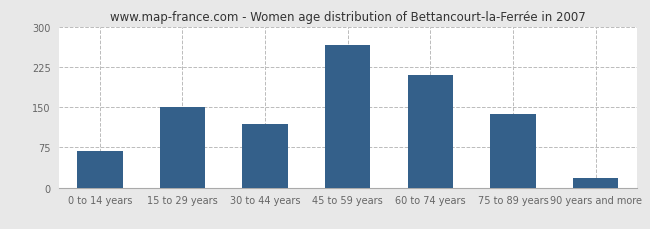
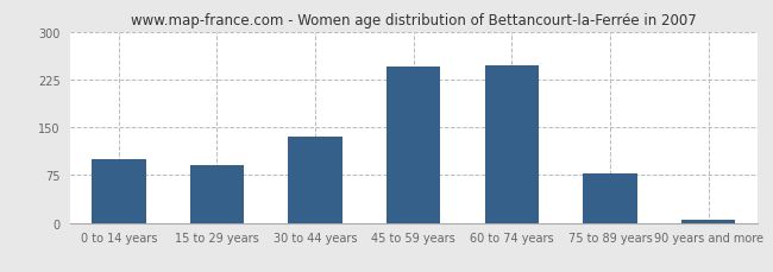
0 to 14 years: 68 -> 100
15 to 29 years: 150 -> 90
30 to 44 years: 118 -> 135
45 to 59 years: 266 -> 245
60 to 74 years: 210 -> 247
75 to 89 years: 138 -> 78
90 years and more: 18 -> 5
